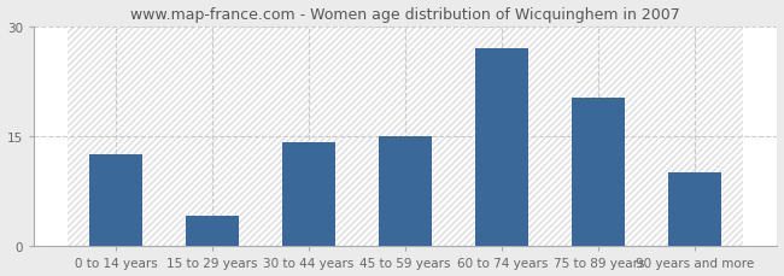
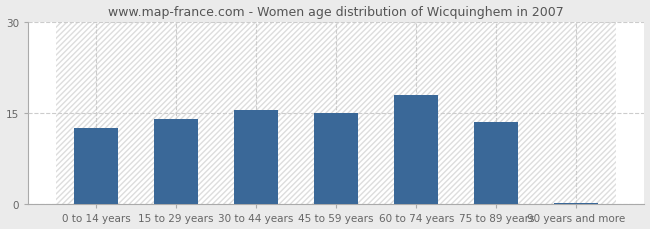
15 to 29 years: 4.2 -> 14.0
30 to 44 years: 14.2 -> 15.5
60 to 74 years: 27.0 -> 18.0
75 to 89 years: 20.2 -> 13.5
90 years and more: 10.0 -> 0.3
